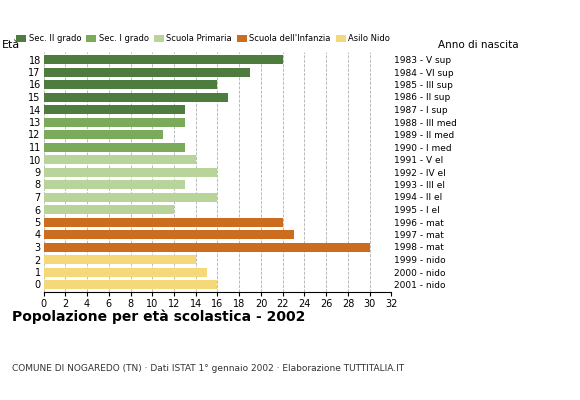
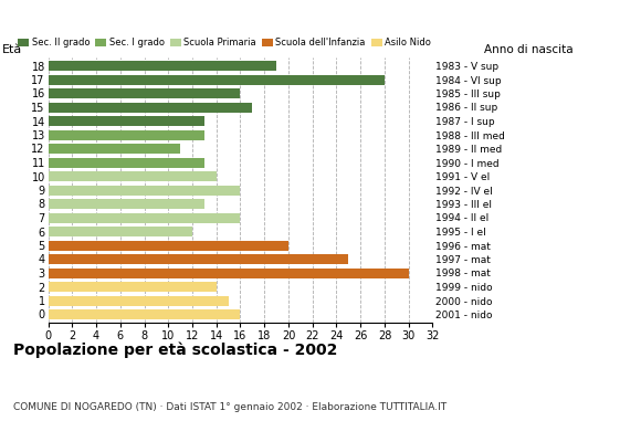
18: 22 -> 19
17: 19 -> 28
5: 22 -> 20
4: 23 -> 25
